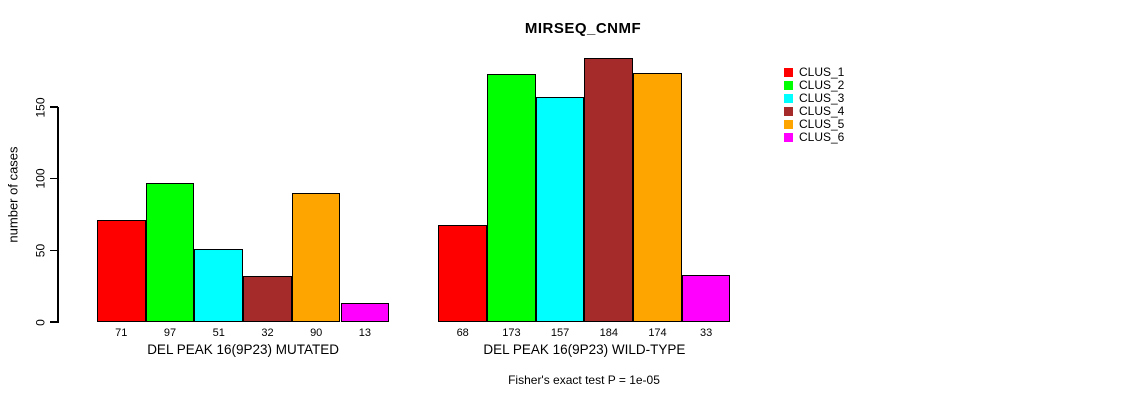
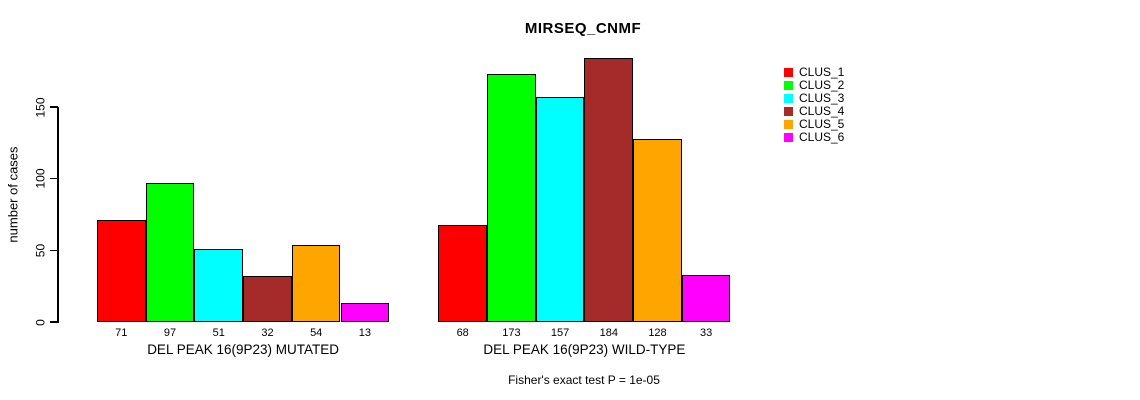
CLUS_5/DEL PEAK 16(9P23) MUTATED: 90 -> 54
CLUS_5/DEL PEAK 16(9P23) WILD-TYPE: 174 -> 128
